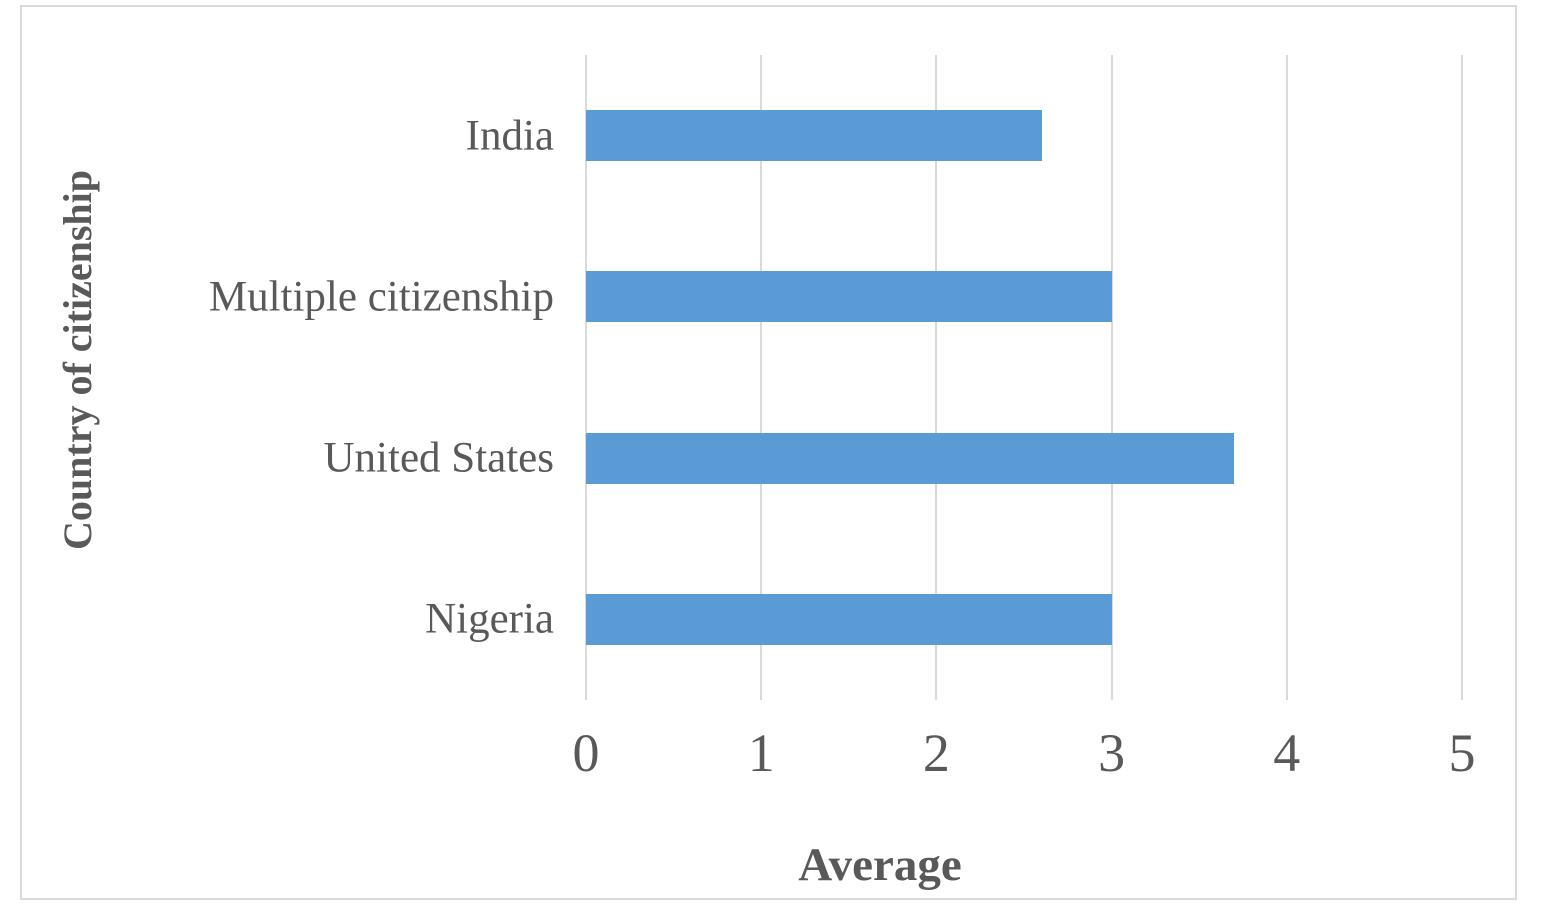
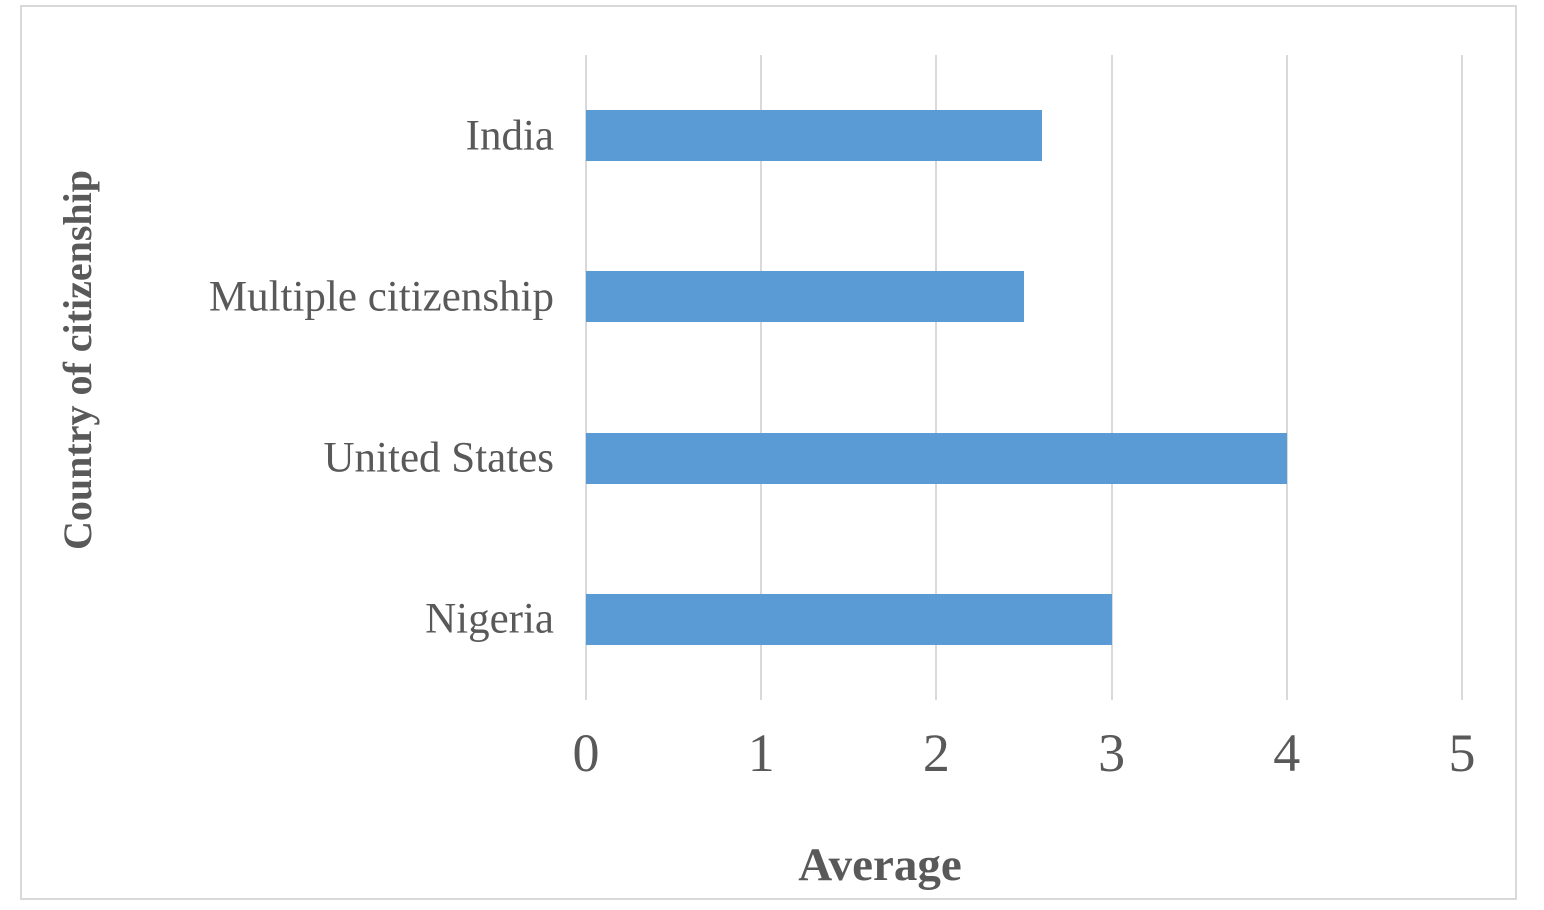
Multiple citizenship: 3.0 -> 2.5
United States: 3.7 -> 4.0
